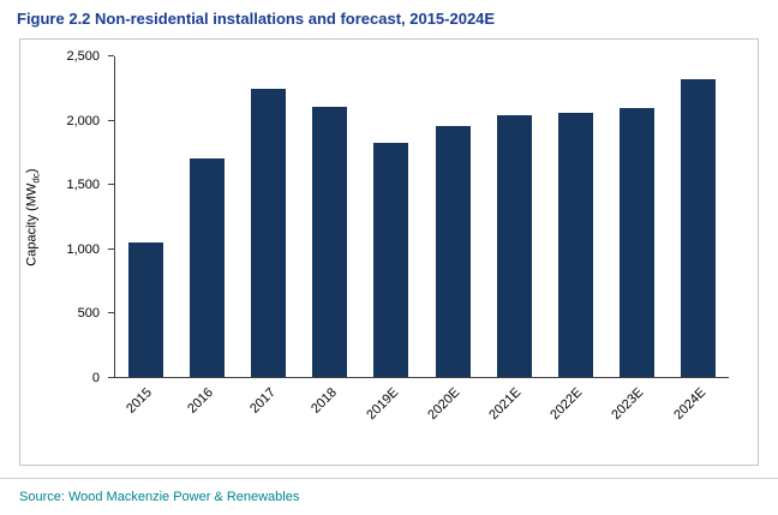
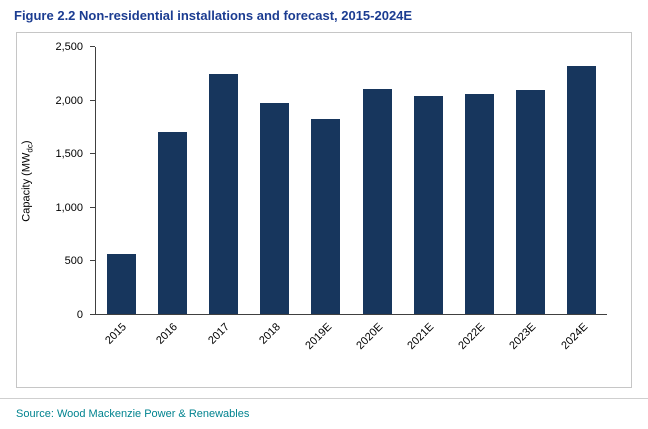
2015: 1050 -> 560
2018: 2110 -> 1980
2020E: 1960 -> 2110
